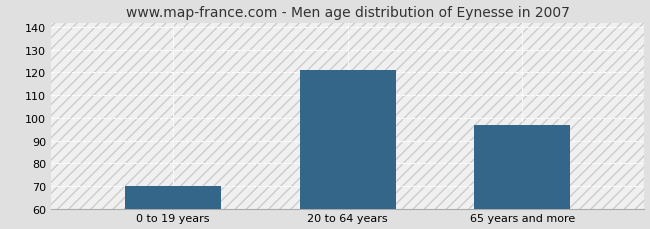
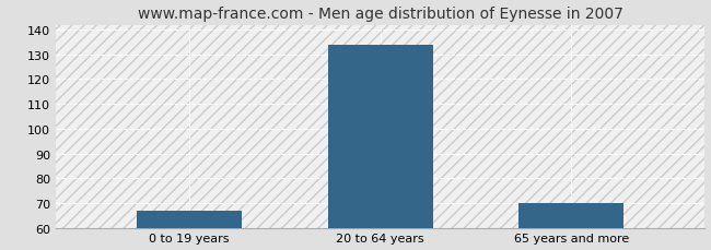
0 to 19 years: 70 -> 67
20 to 64 years: 121 -> 134
65 years and more: 97 -> 70
